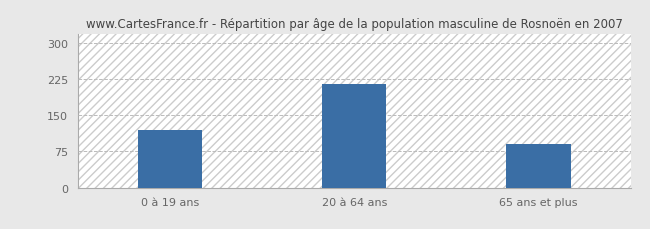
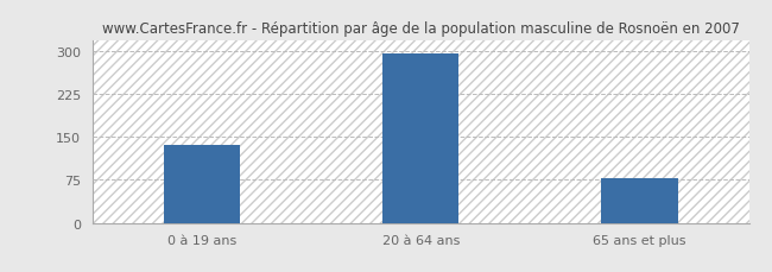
0 à 19 ans: 120 -> 136
20 à 64 ans: 215 -> 297
65 ans et plus: 90 -> 78
